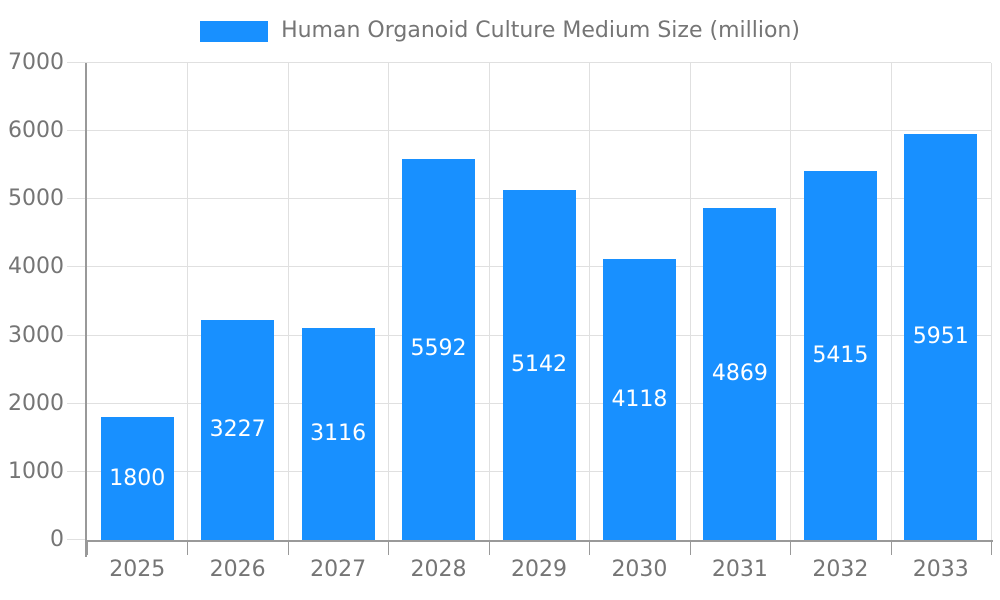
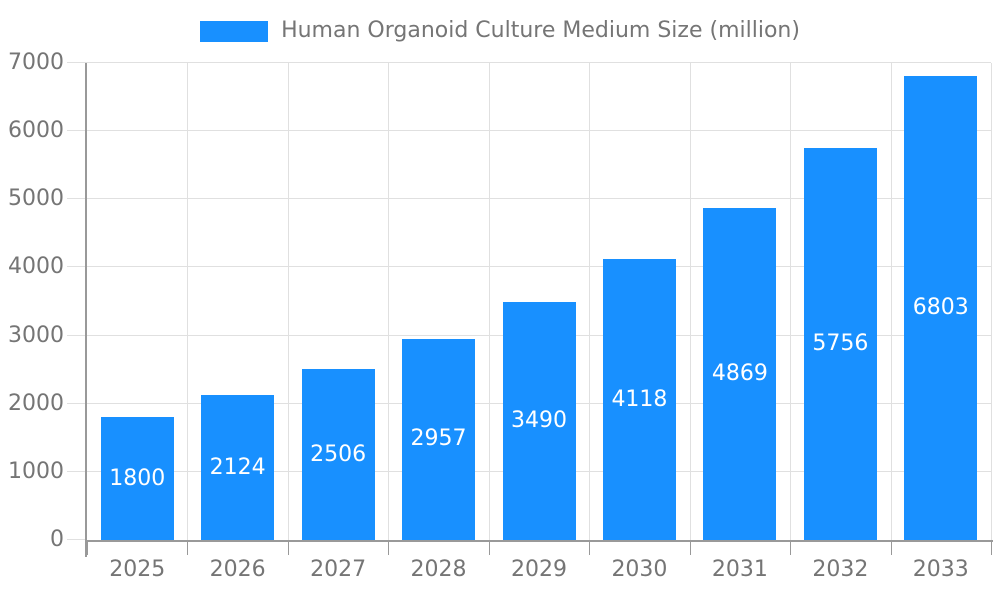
2026: 3227 -> 2124
2027: 3116 -> 2506
2028: 5592 -> 2957
2029: 5142 -> 3490
2032: 5415 -> 5756
2033: 5951 -> 6803
